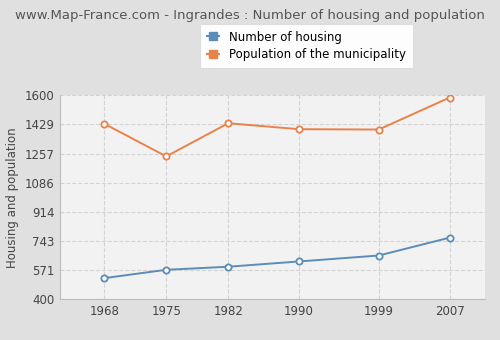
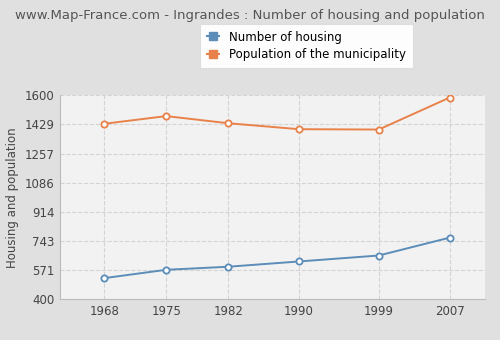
Population of the municipality/1975: 1240 -> 1480
